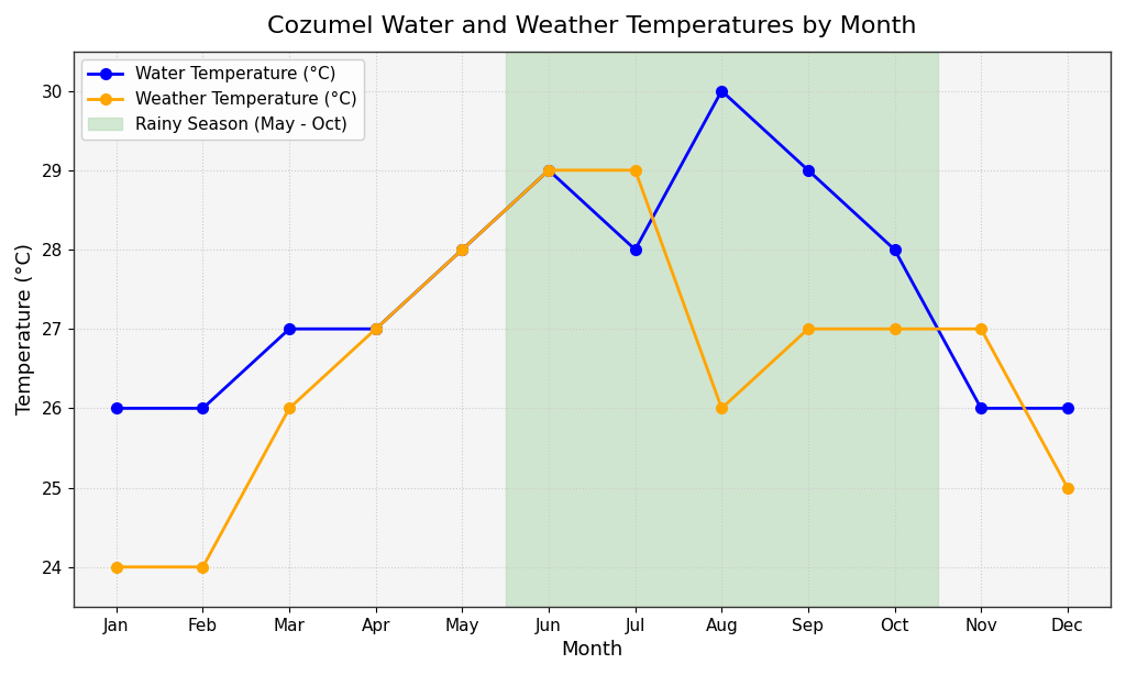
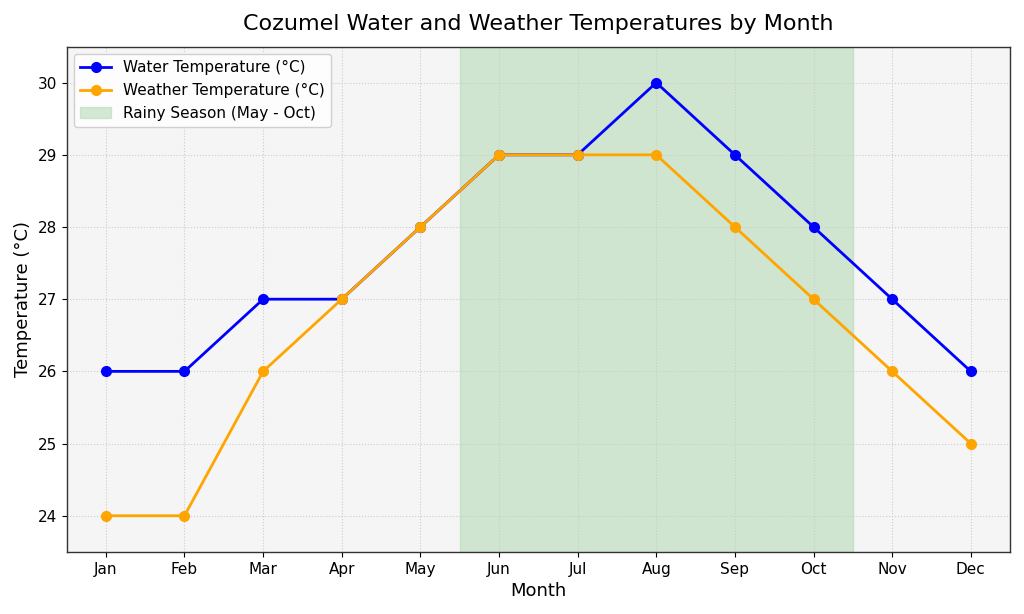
Water Temperature (°C)/Jul: 28 -> 29
Weather Temperature (°C)/Aug: 26 -> 29
Weather Temperature (°C)/Sep: 27 -> 28
Water Temperature (°C)/Nov: 26 -> 27
Weather Temperature (°C)/Nov: 27 -> 26
